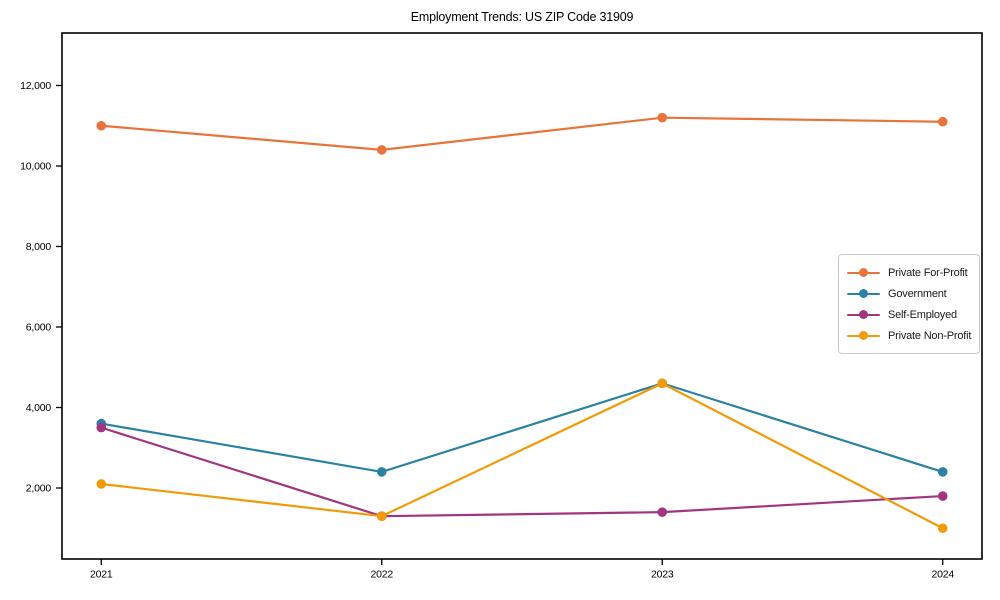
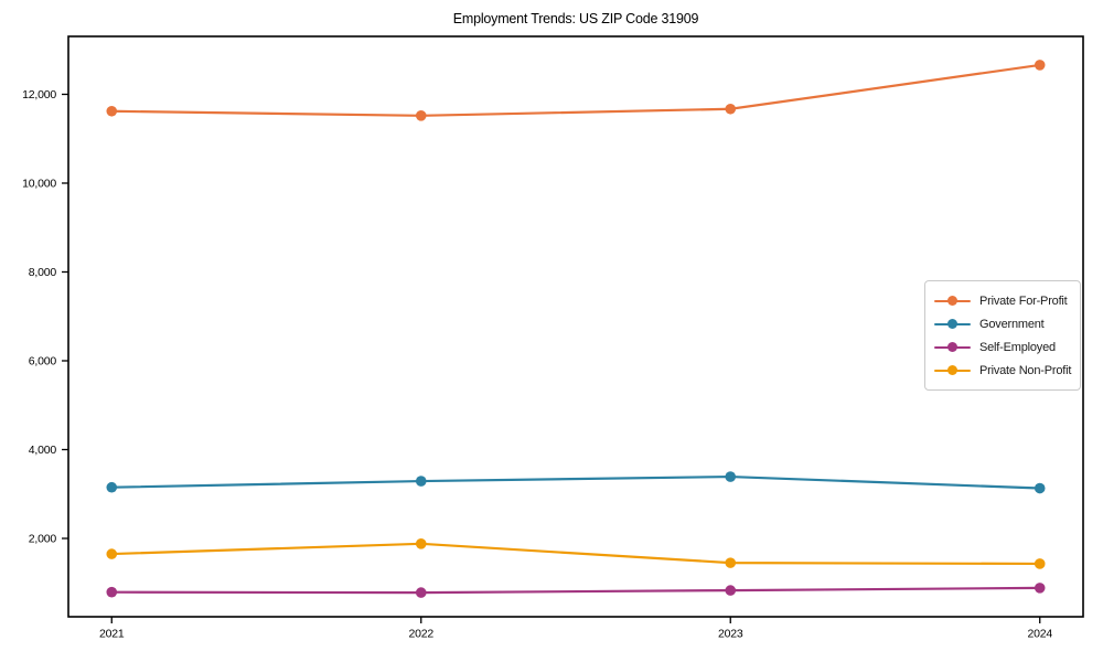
Private For-Profit/2021: 11000 -> 11600
Government/2021: 3600 -> 3200
Self-Employed/2021: 3500 -> 800
Private Non-Profit/2021: 2100 -> 1600
Private For-Profit/2022: 10400 -> 11500
Government/2022: 2400 -> 3300
Self-Employed/2022: 1300 -> 800
Private Non-Profit/2022: 1300 -> 1900
Private For-Profit/2023: 11200 -> 11700
Government/2023: 4600 -> 3400
Self-Employed/2023: 1400 -> 800
Private Non-Profit/2023: 4600 -> 1400
Private For-Profit/2024: 11100 -> 12700
Government/2024: 2400 -> 3100
Self-Employed/2024: 1800 -> 900
Private Non-Profit/2024: 1000 -> 1400
